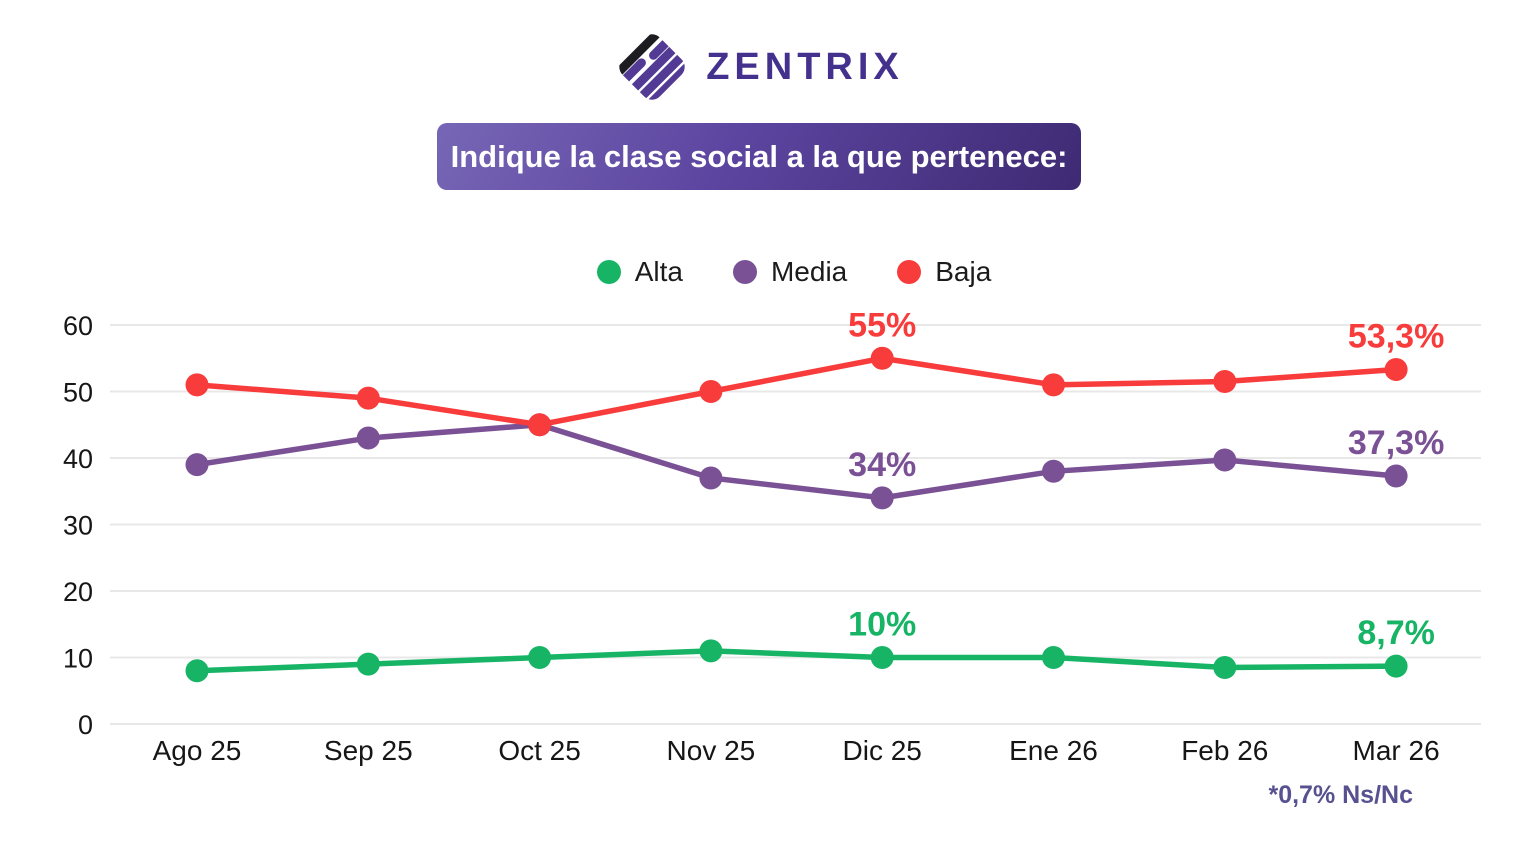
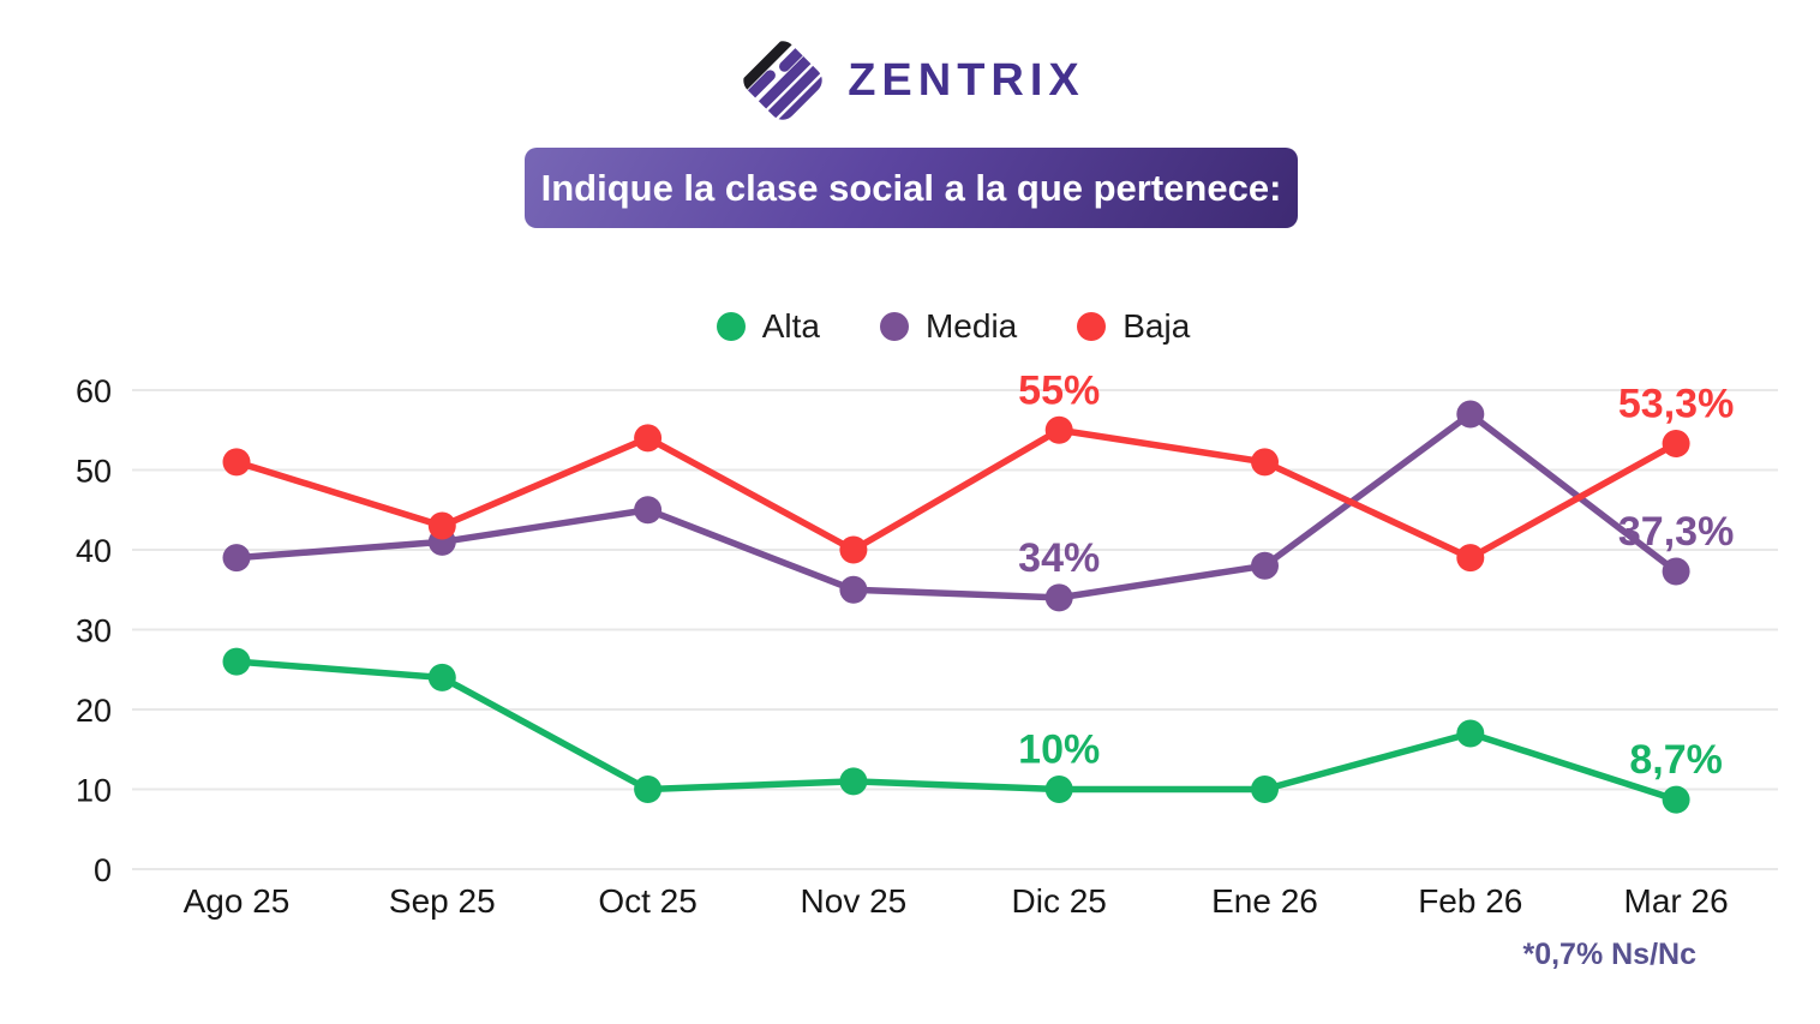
Alta/Ago 25: 8 -> 26
Alta/Sep 25: 9 -> 24
Media/Sep 25: 43 -> 41
Baja/Sep 25: 49 -> 43
Baja/Oct 25: 45 -> 54
Media/Nov 25: 37 -> 35
Baja/Nov 25: 50 -> 40
Alta/Feb 26: 8 -> 17
Media/Feb 26: 40 -> 57
Baja/Feb 26: 52 -> 39
